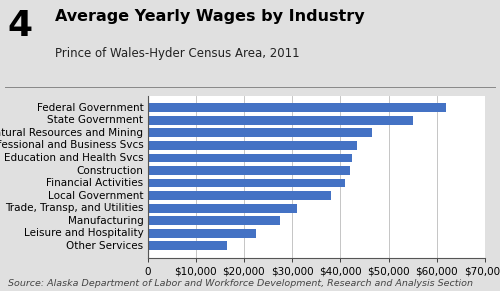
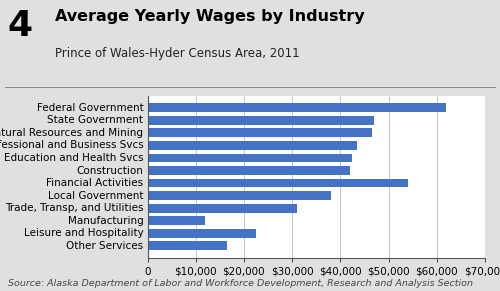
State Government: $55,000 -> $47,000
Financial Activities: $41,000 -> $54,000
Manufacturing: $27,500 -> $12,000
